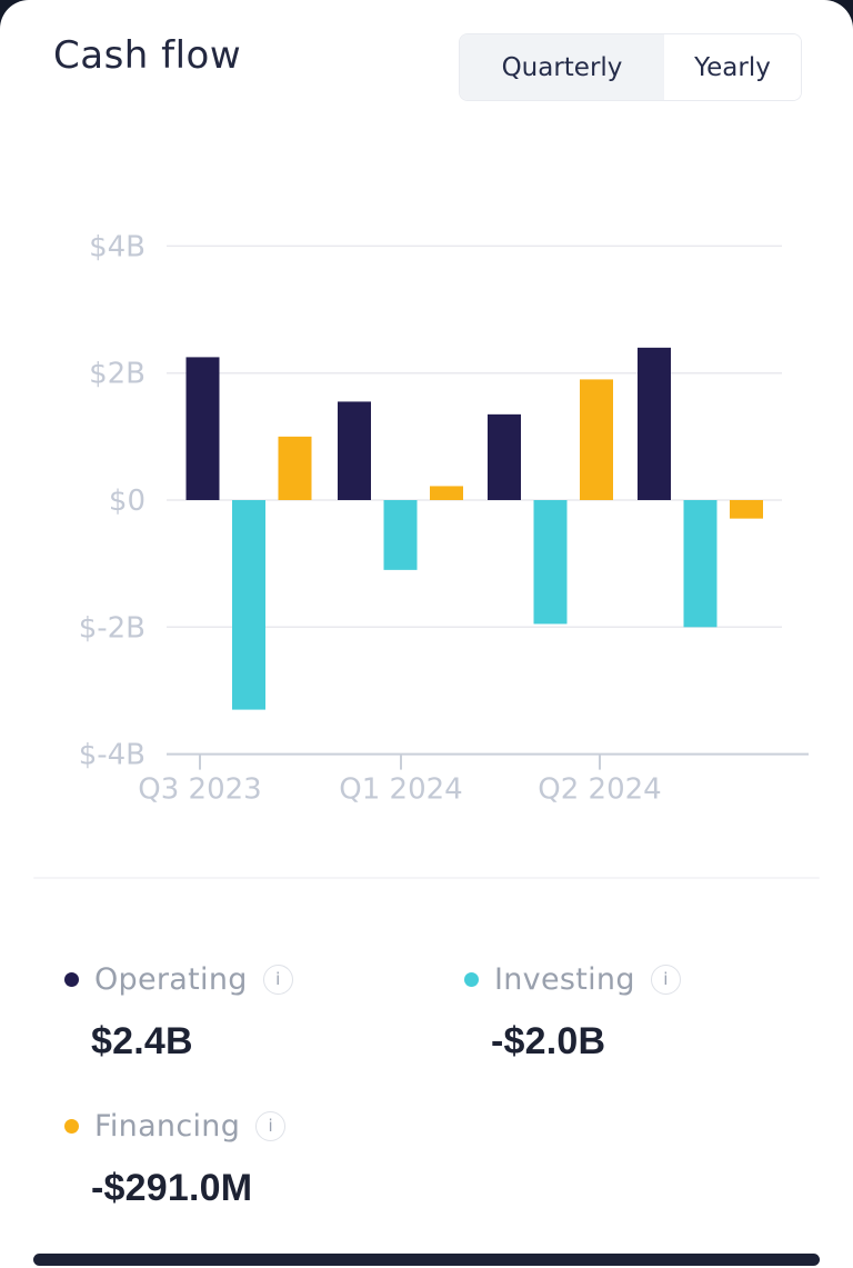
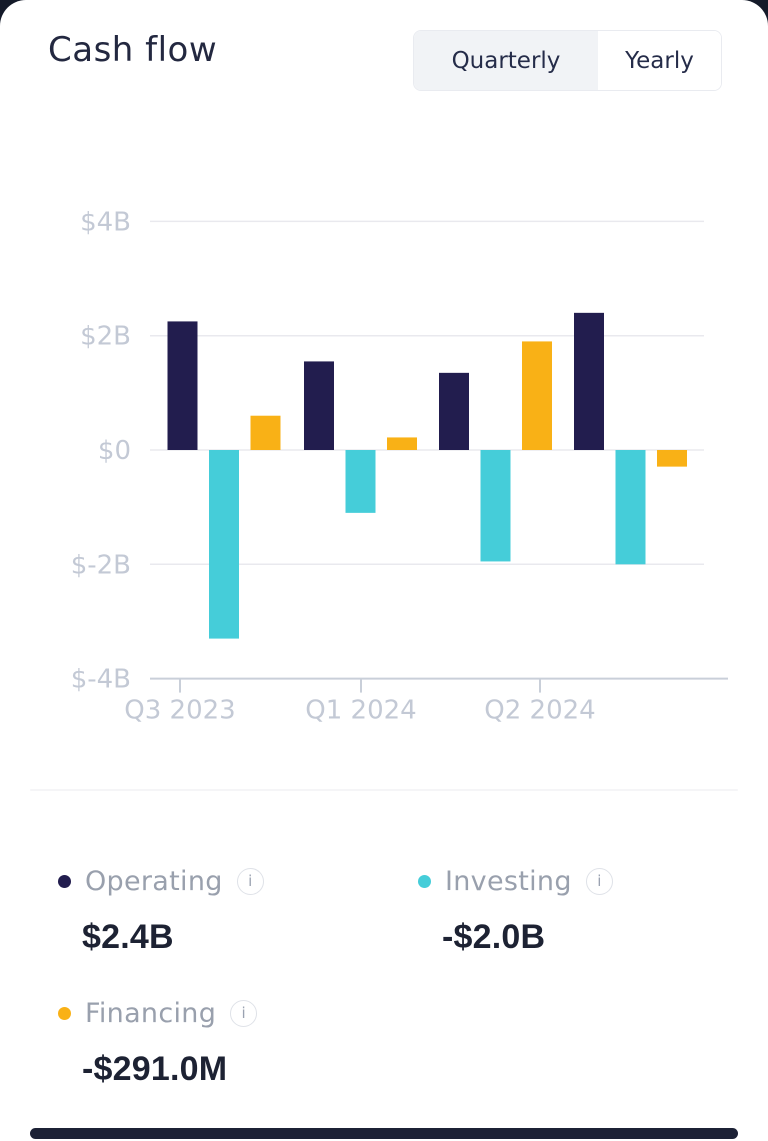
Financing/Q3 2023: $1.0B -> $0.6B
